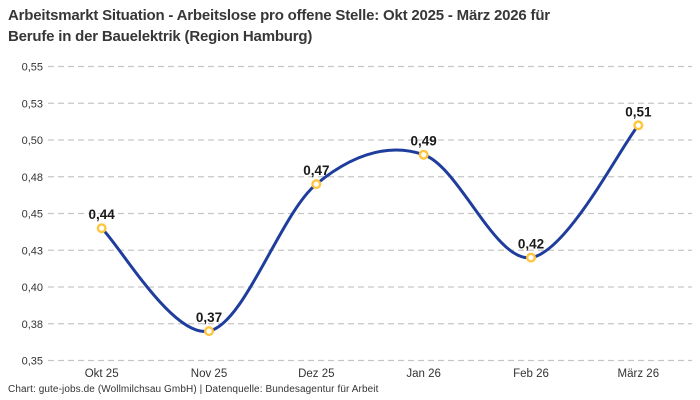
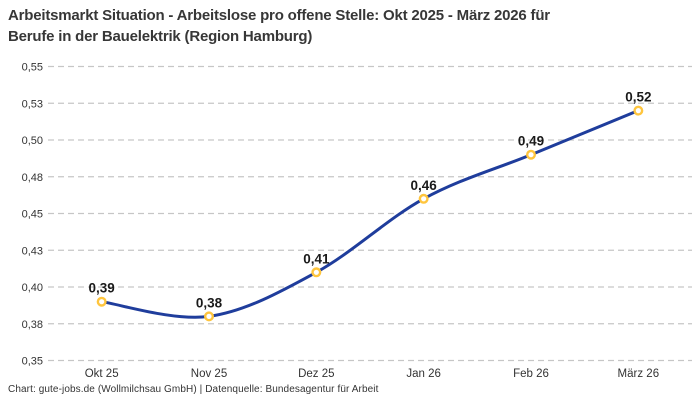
Okt 25: 0,44 -> 0,39
Nov 25: 0,37 -> 0,38
Dez 25: 0,47 -> 0,41
Jan 26: 0,49 -> 0,46
Feb 26: 0,42 -> 0,49
März 26: 0,51 -> 0,52
